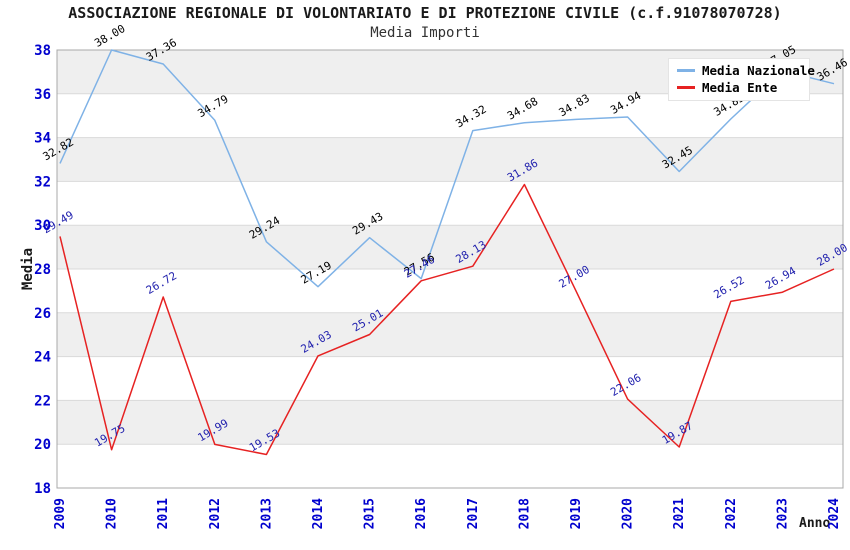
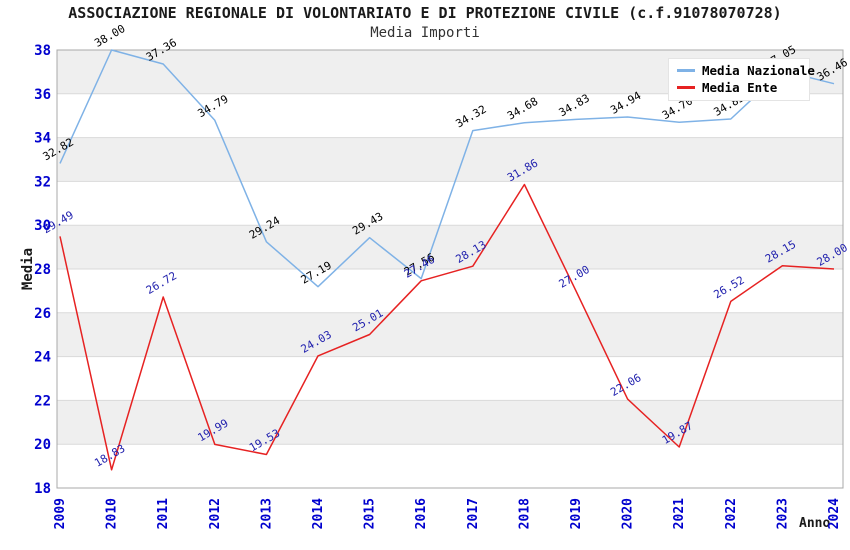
Media Ente/2010: 19.75 -> 18.83
Media Nazionale/2021: 32.45 -> 34.70
Media Ente/2023: 26.94 -> 28.15
